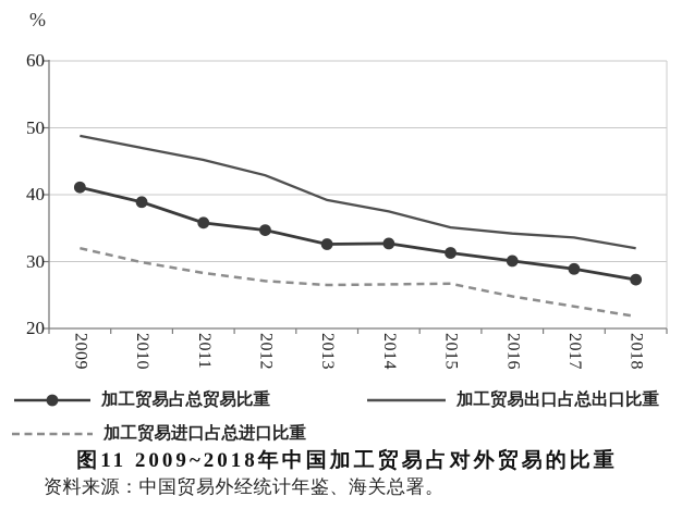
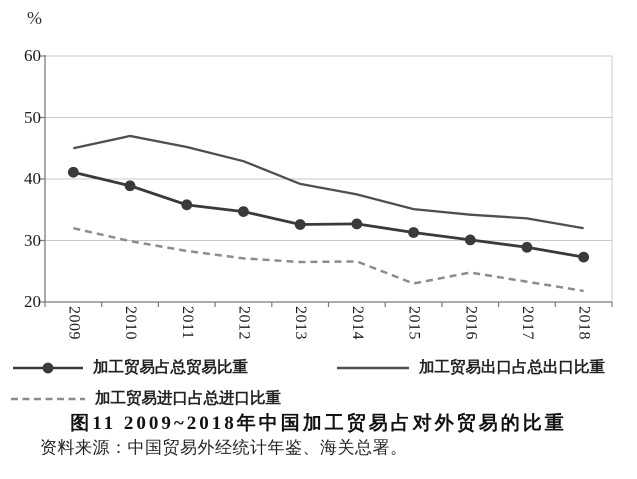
加工贸易出口占总出口比重/2009: 49 -> 45
加工贸易进口占总进口比重/2015: 27 -> 23
